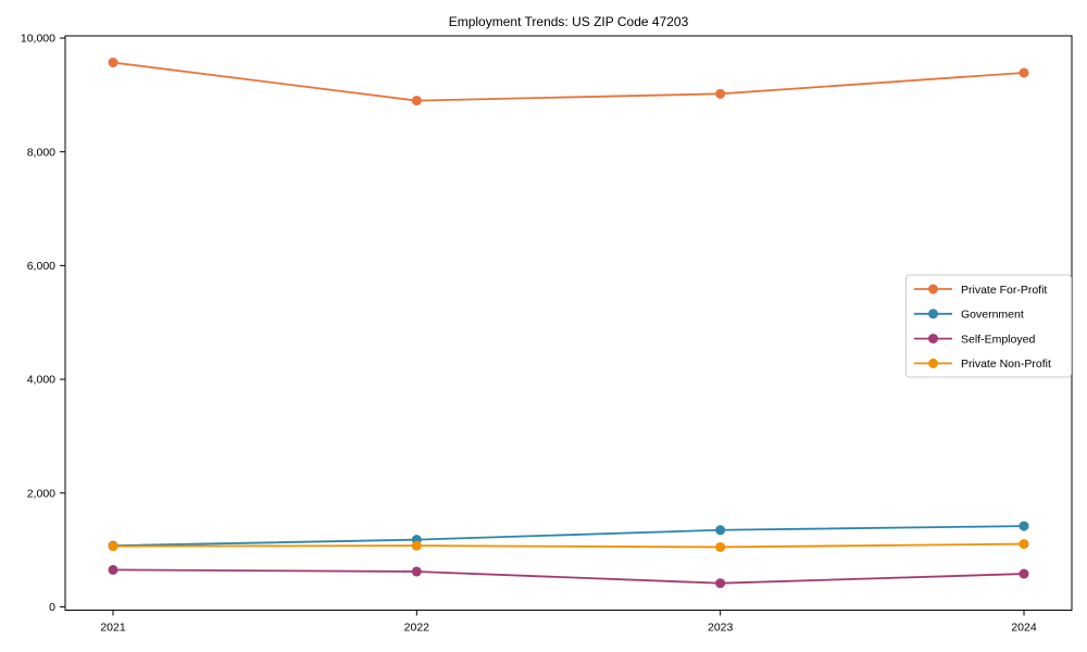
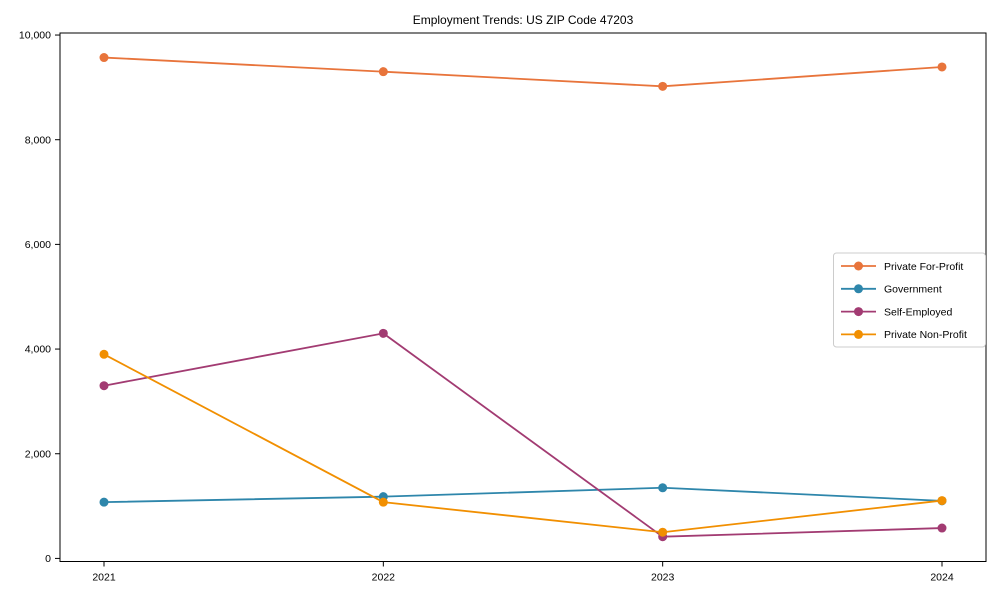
Self-Employed/2021: 600 -> 3300
Private Non-Profit/2021: 1100 -> 3900
Private For-Profit/2022: 8900 -> 9300
Self-Employed/2022: 600 -> 4300
Private Non-Profit/2023: 1000 -> 500
Government/2024: 1400 -> 1100
